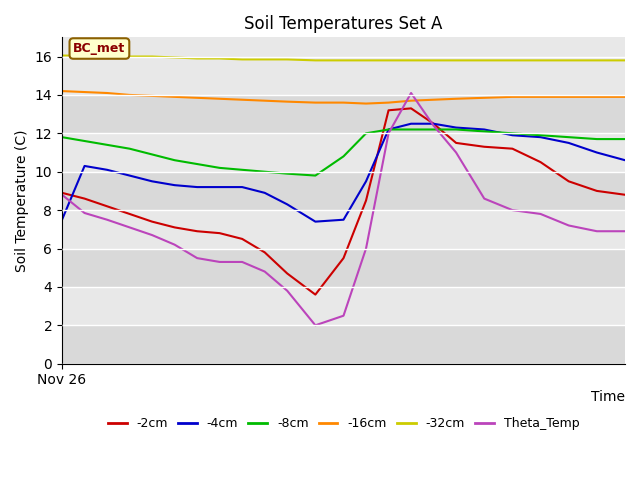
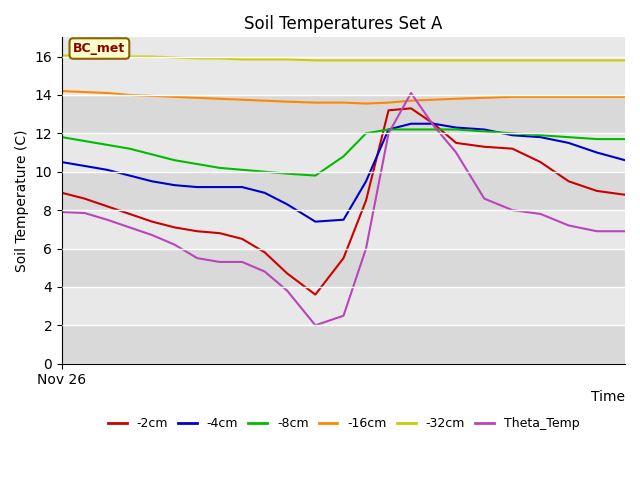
-4cm/Nov 26: 7.5 -> 10.5
Theta_Temp/Nov 26: 8.8 -> 7.9
